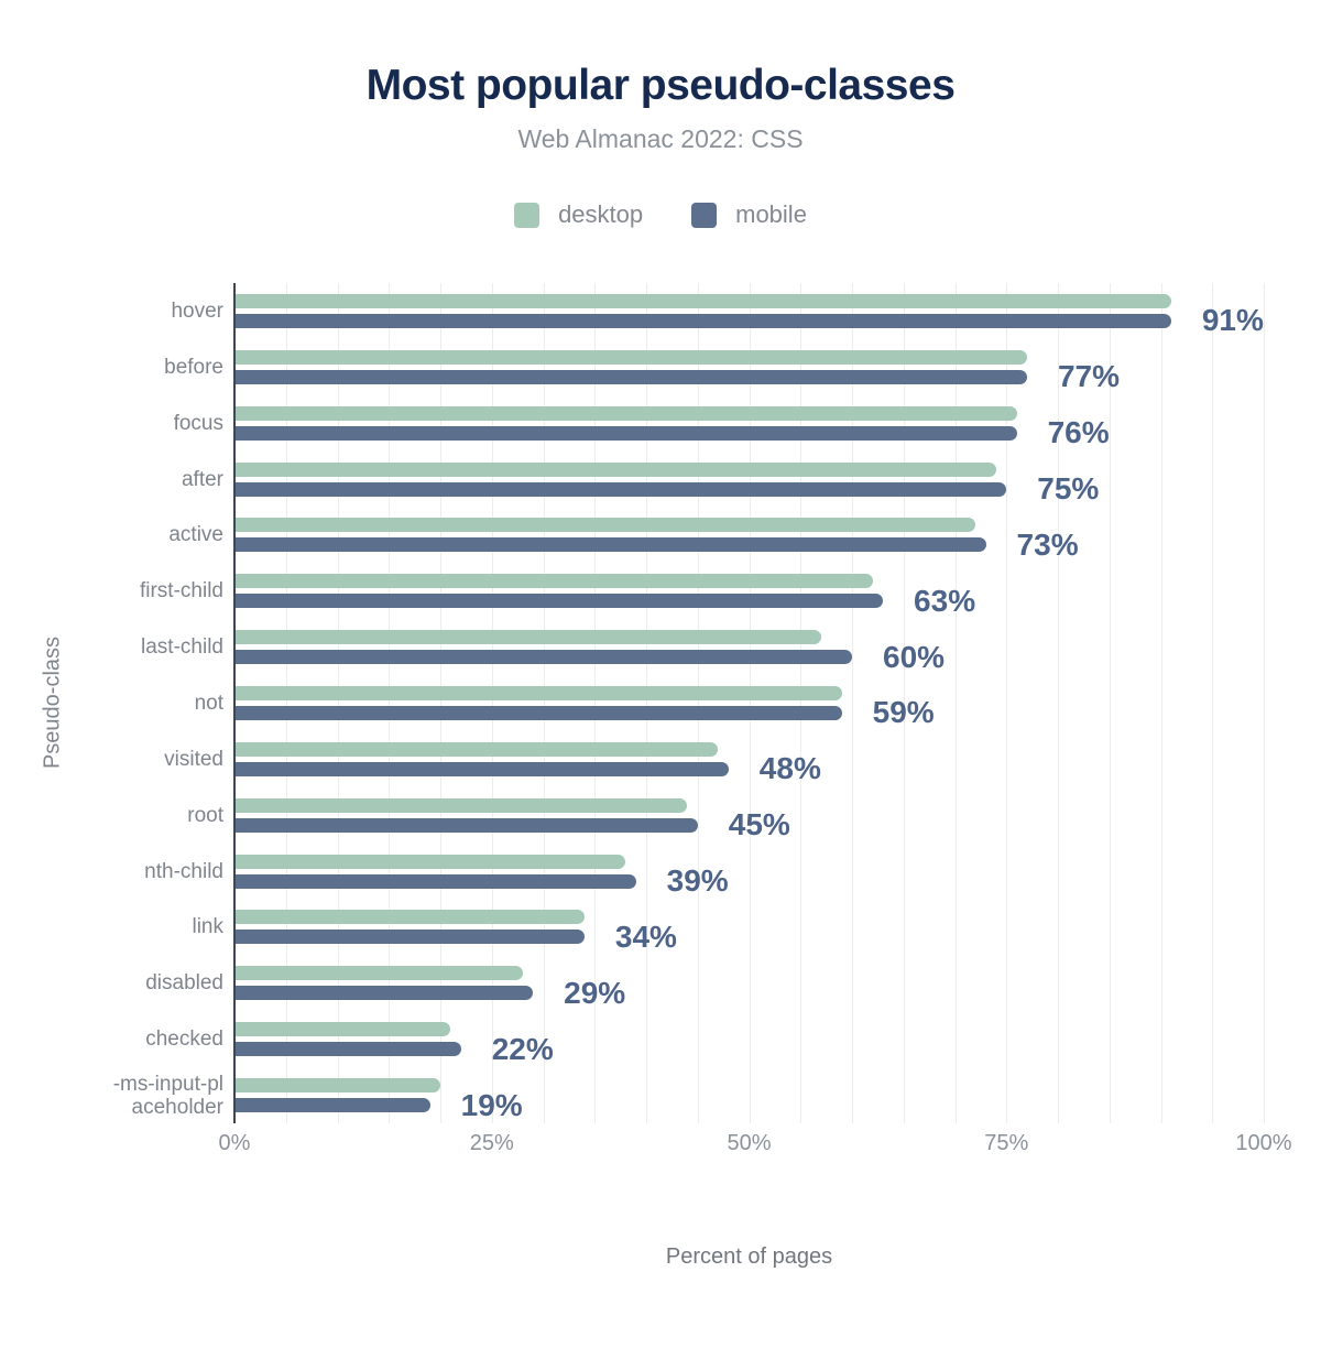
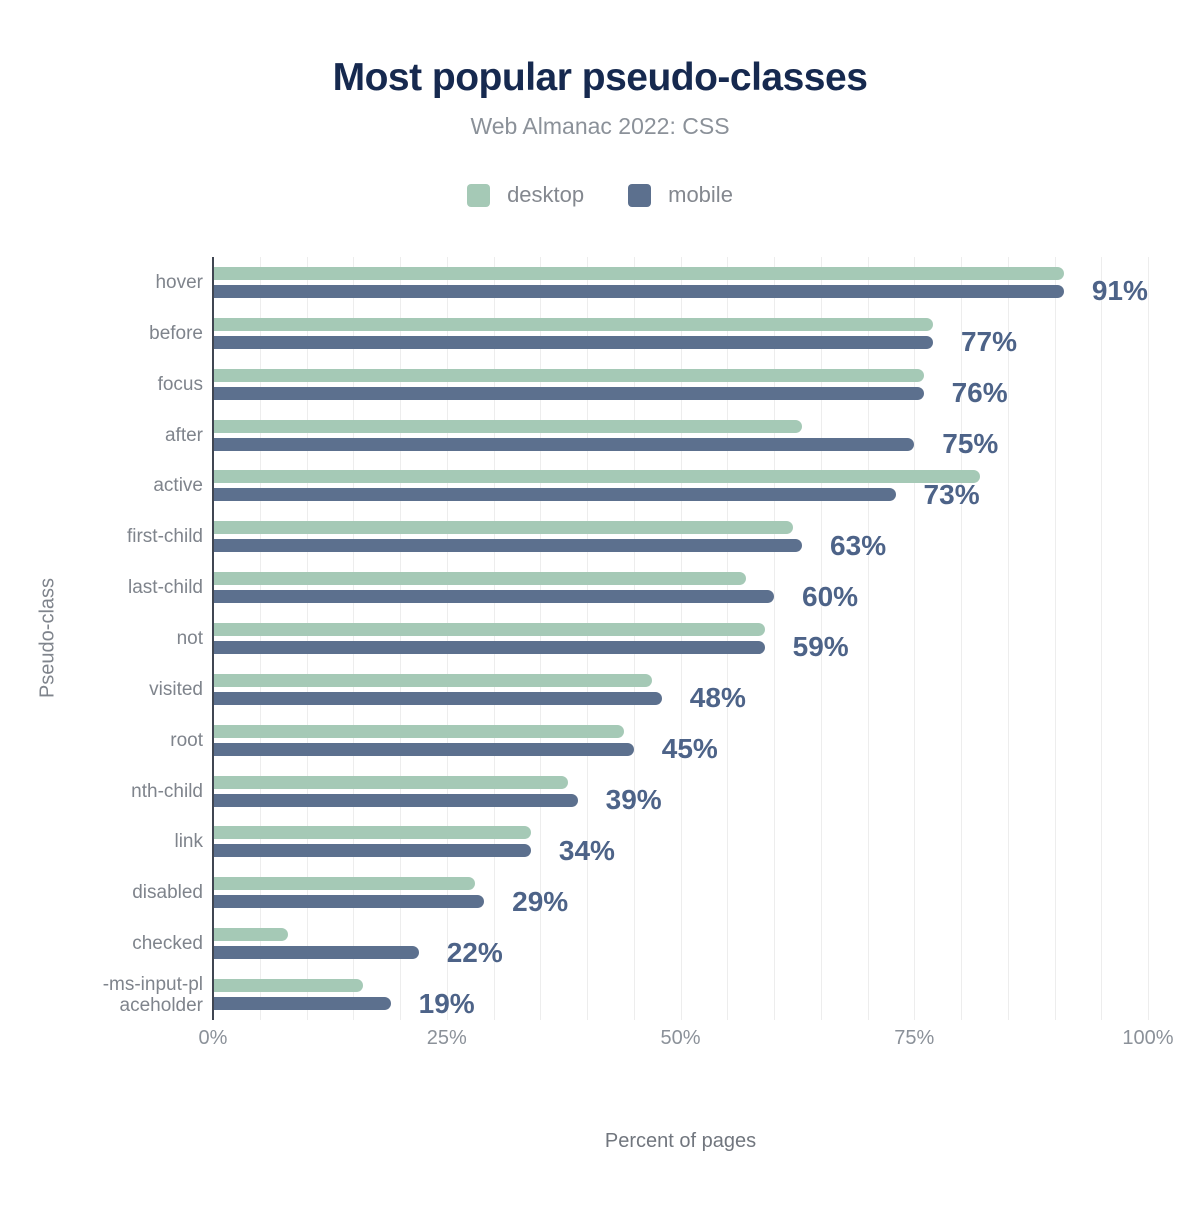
desktop/after: 74% -> 63%
desktop/active: 72% -> 82%
desktop/checked: 21% -> 8%
desktop/-ms-input-placeholder: 20% -> 16%
